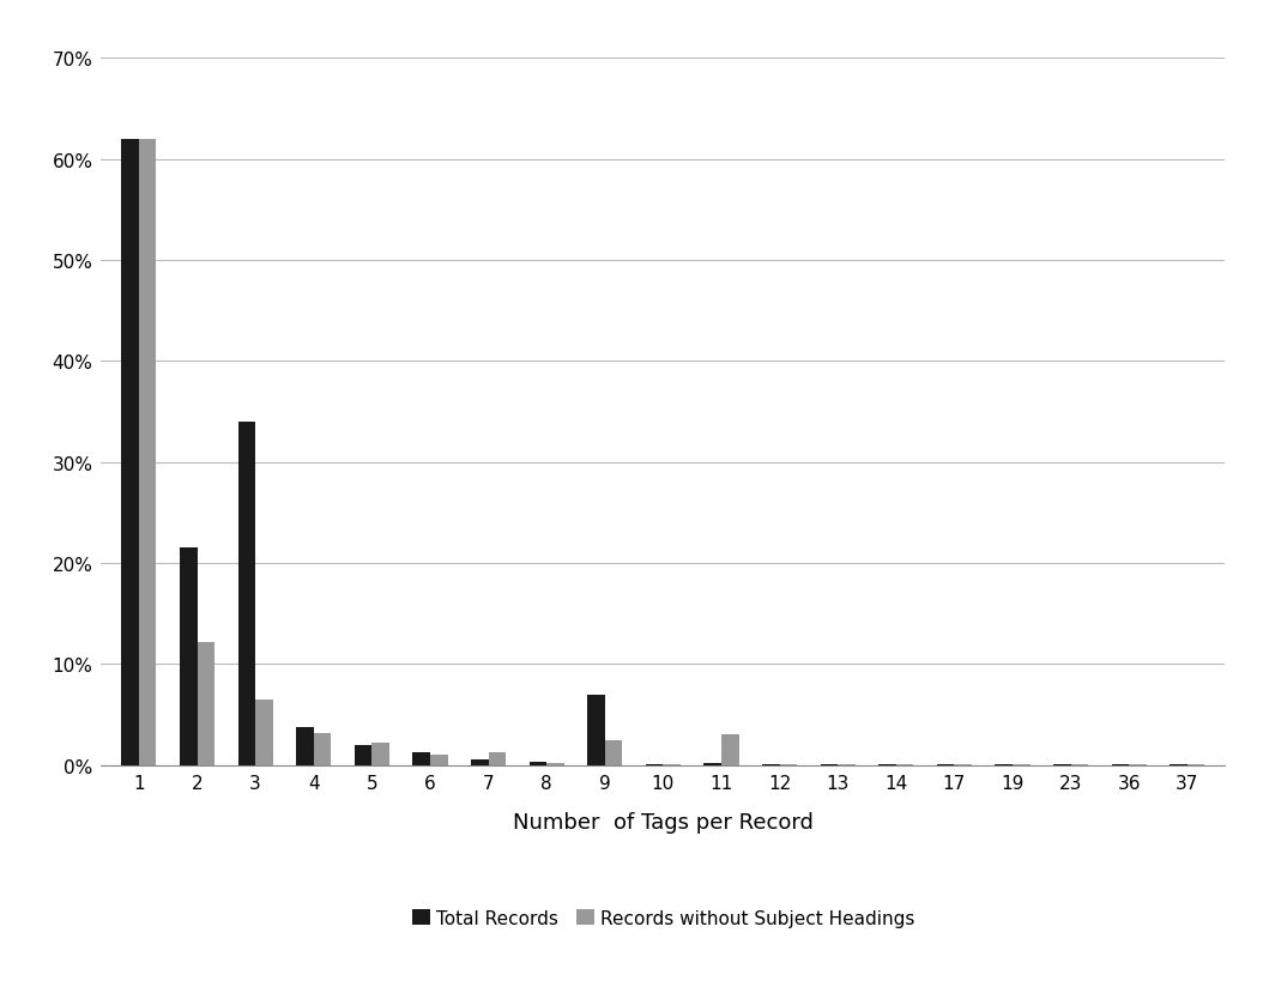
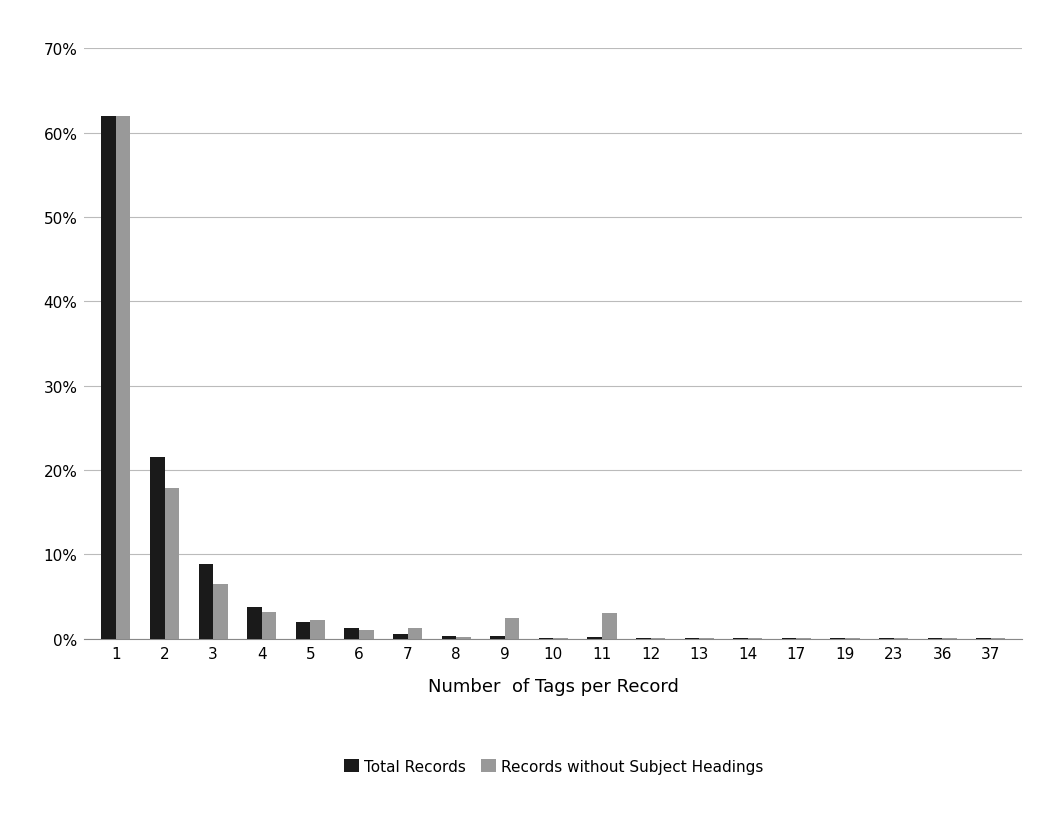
Records without Subject Headings/2: 12.2% -> 17.8%
Total Records/3: 34.0% -> 8.8%
Total Records/9: 7.0% -> 0.3%
